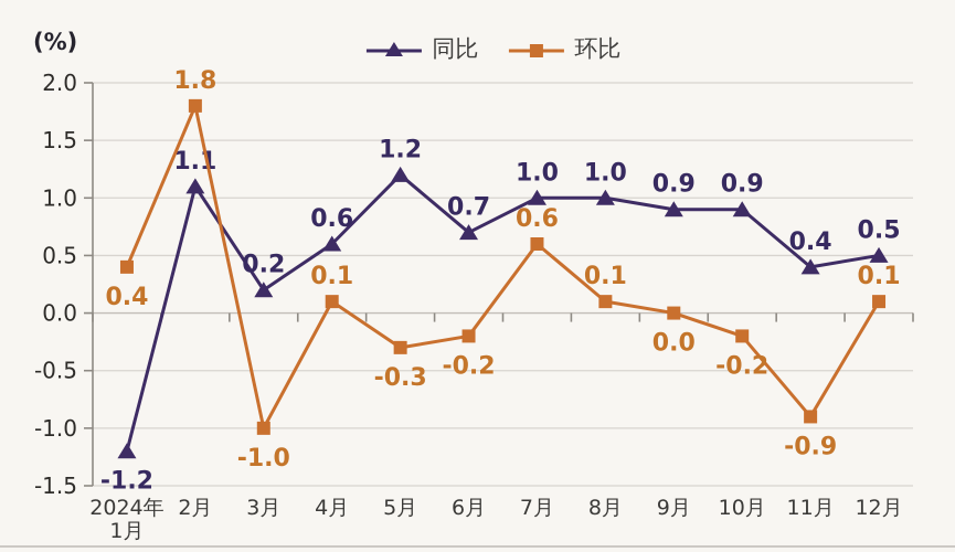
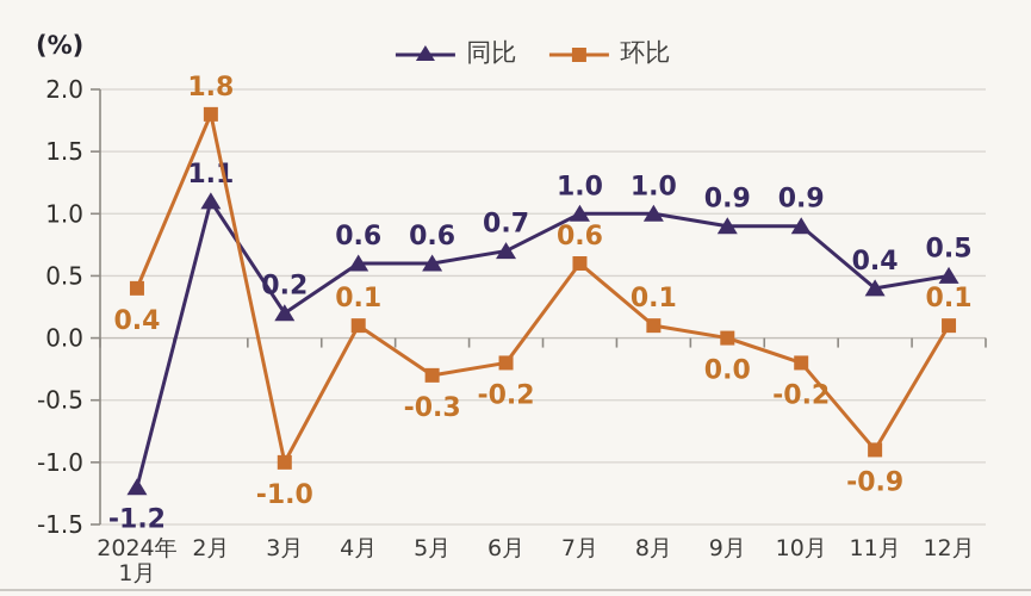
同比/5月: 1.2 -> 0.6
